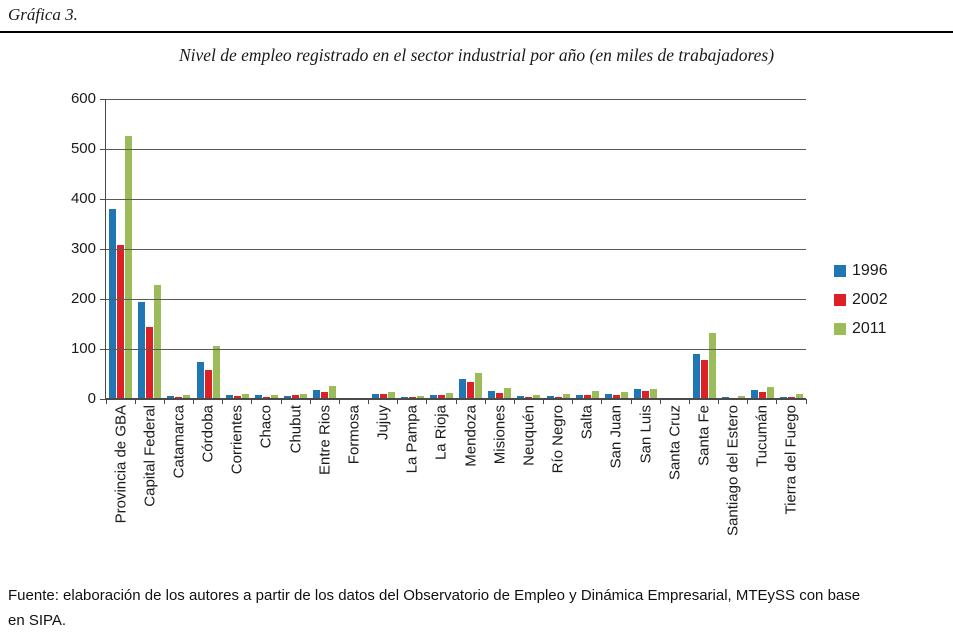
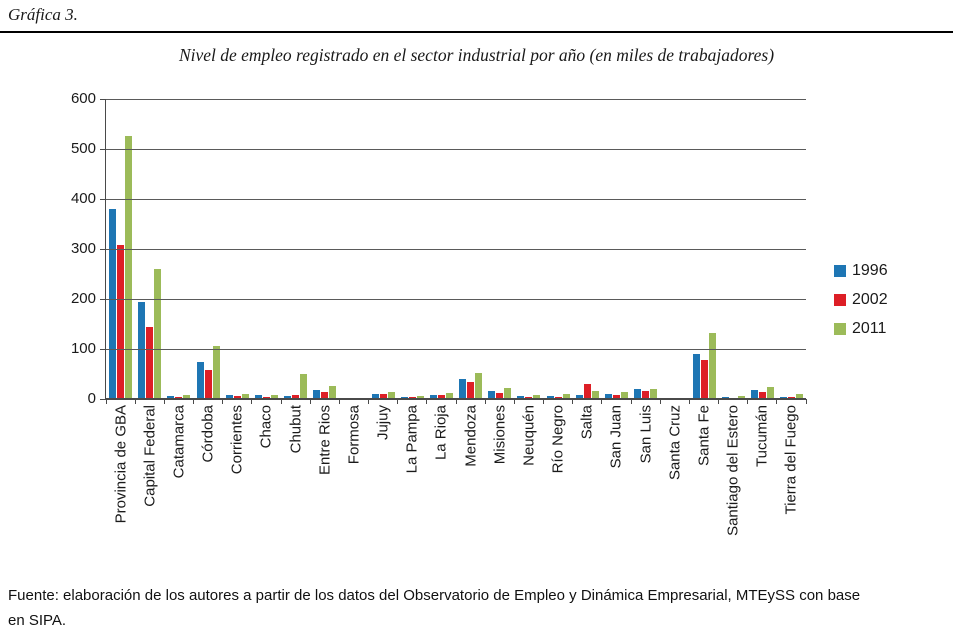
2011/Capital Federal: 230 -> 260
2011/Chubut: 10 -> 50
2002/Salta: 10 -> 30
